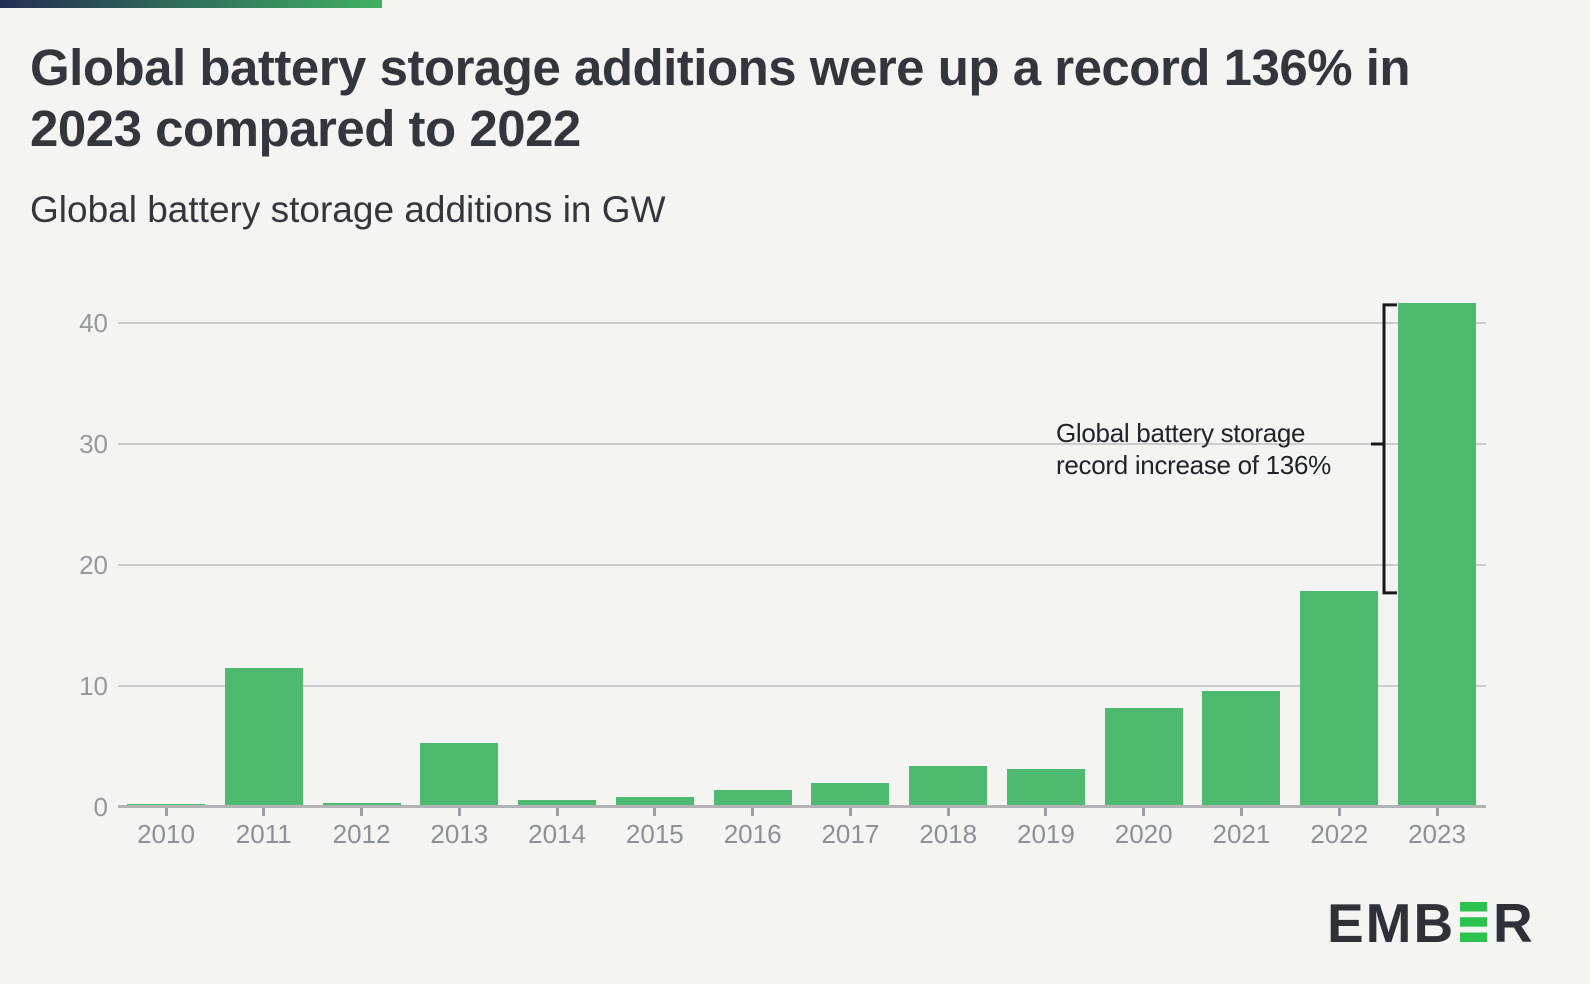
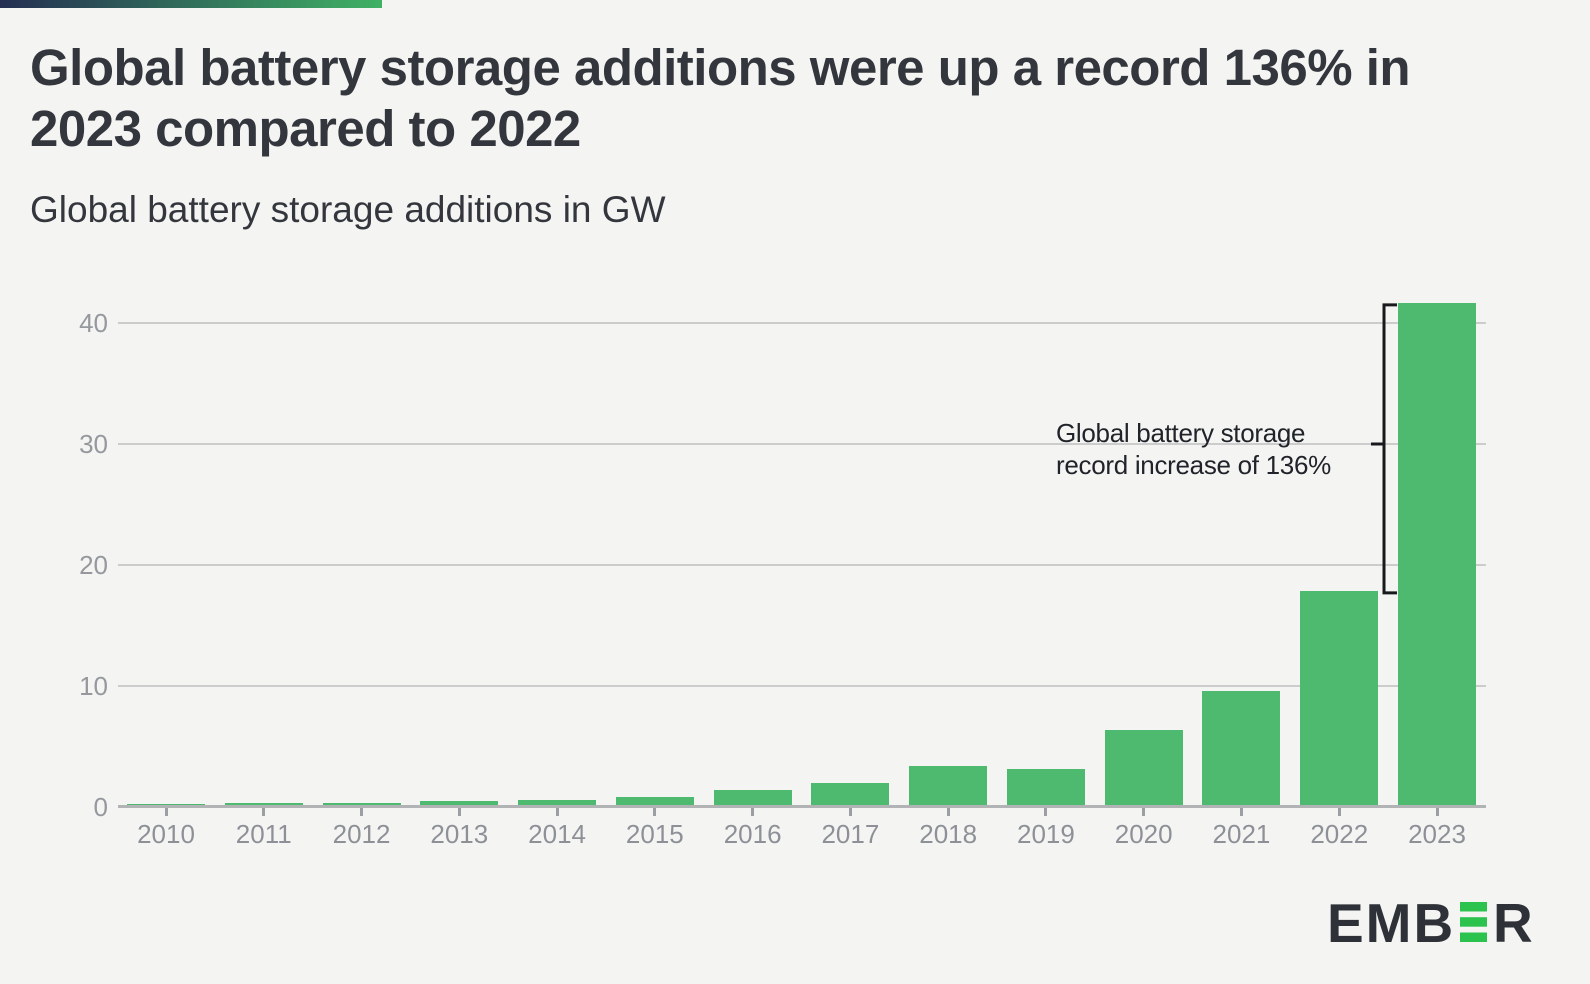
2011: 11.3 -> 0.1
2013: 5.1 -> 0.3
2020: 8.0 -> 6.2
